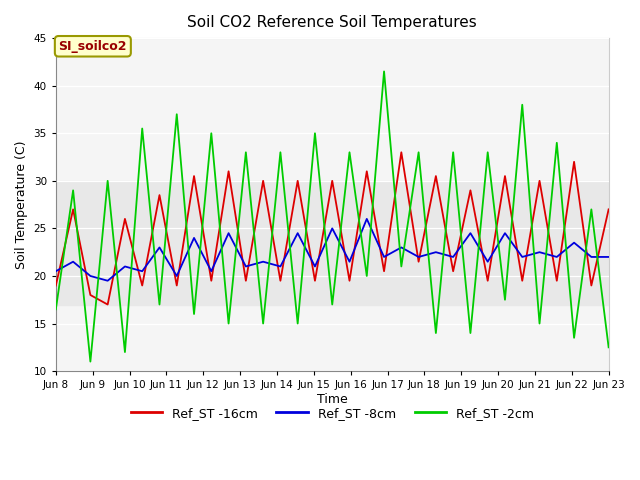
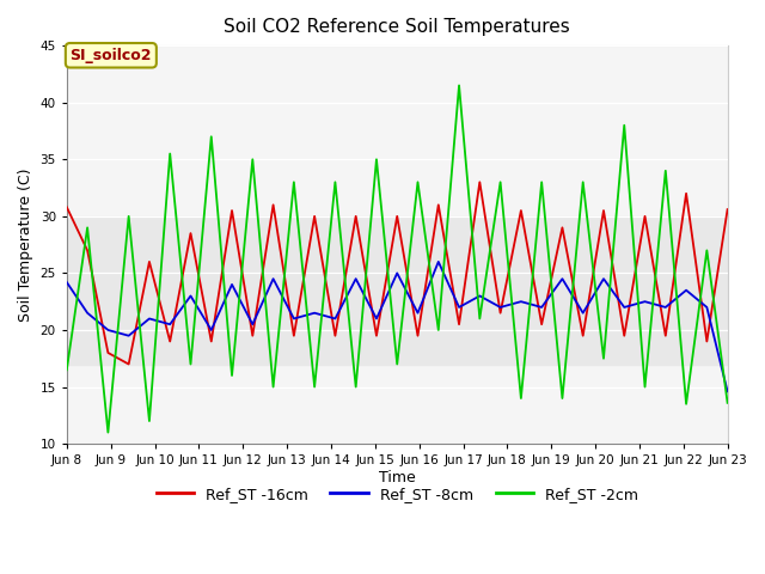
Ref_ST -16cm/Jun 8: 19.0 -> 30.8
Ref_ST -8cm/Jun 8: 20.5 -> 24.2
Ref_ST -16cm/Jun 23: 27.0 -> 30.6
Ref_ST -8cm/Jun 23: 22.0 -> 14.6
Ref_ST -2cm/Jun 23: 12.5 -> 13.6
